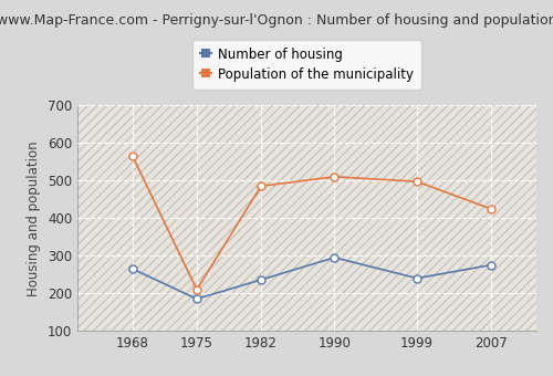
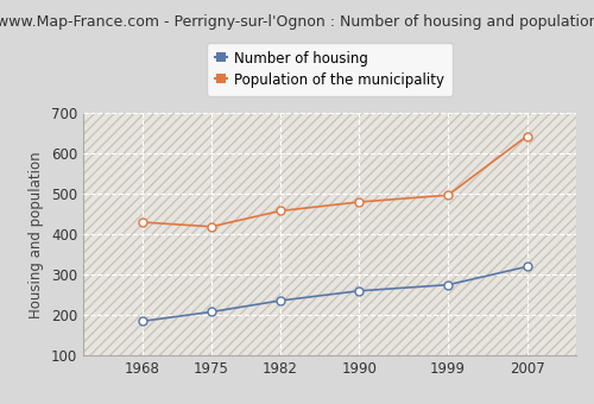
Number of housing/1968: 265 -> 185
Population of the municipality/1968: 565 -> 430
Number of housing/1975: 185 -> 208
Population of the municipality/1975: 210 -> 419
Population of the municipality/1982: 485 -> 458
Number of housing/1990: 295 -> 260
Population of the municipality/1990: 510 -> 480
Number of housing/1999: 240 -> 275
Number of housing/2007: 275 -> 320
Population of the municipality/2007: 425 -> 643
